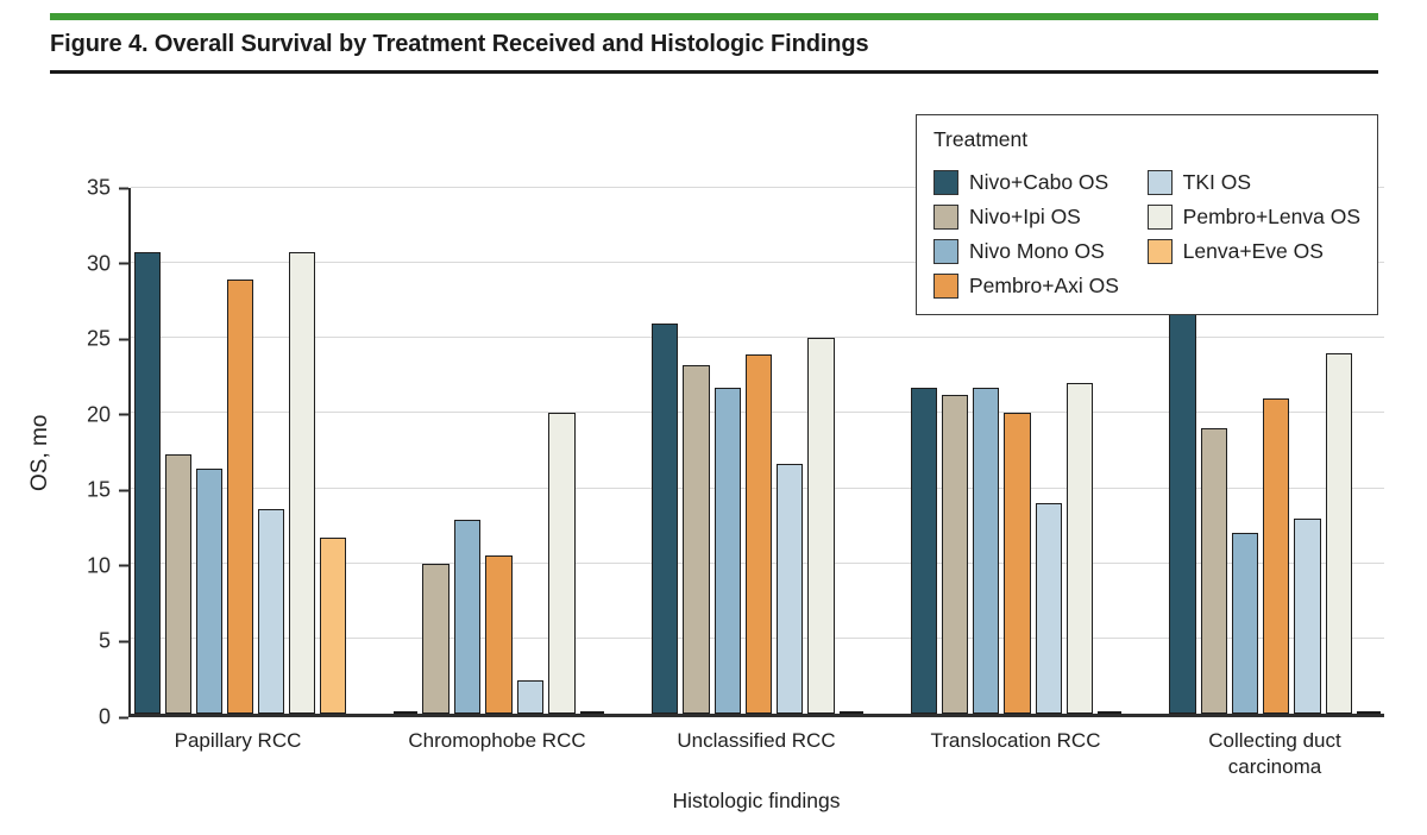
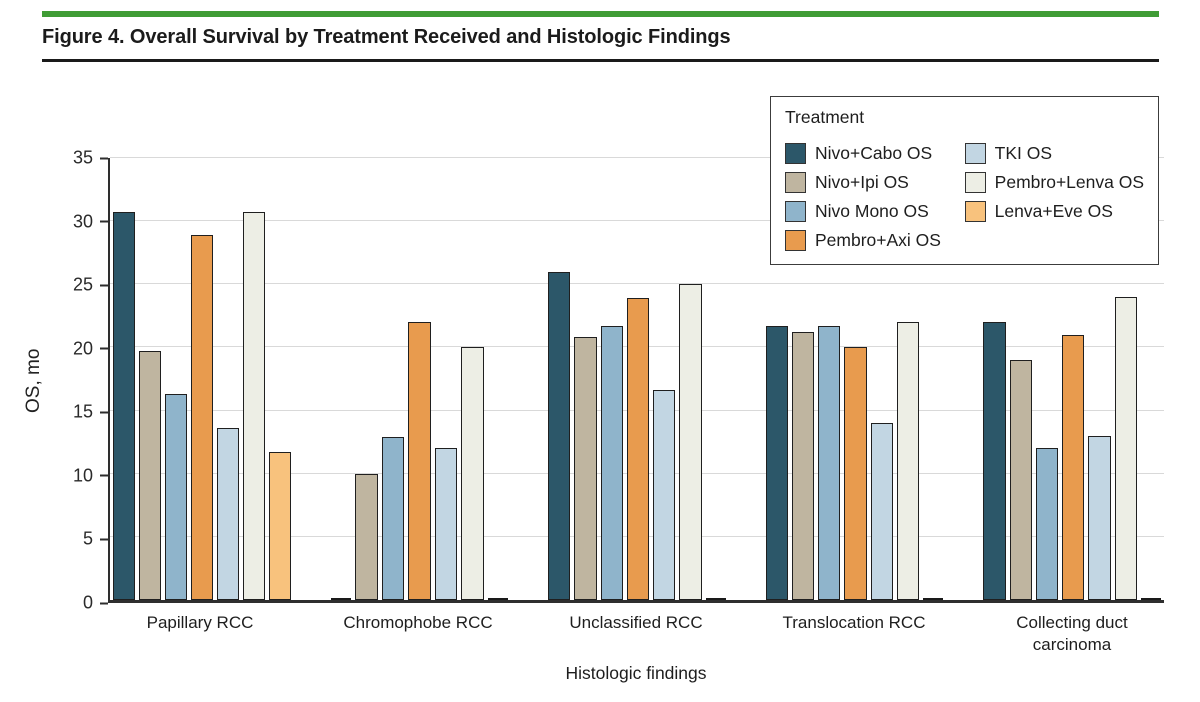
Nivo+Ipi OS/Papillary RCC: 17.3 -> 19.7
Pembro+Axi OS/Chromophobe RCC: 10.5 -> 22.0
TKI OS/Chromophobe RCC: 2.2 -> 12.0
Nivo+Ipi OS/Unclassified RCC: 23.2 -> 20.8
Nivo+Cabo OS/Collecting duct carcinoma: 28.8 -> 22.0
